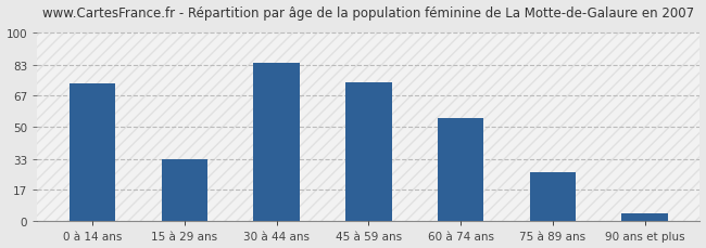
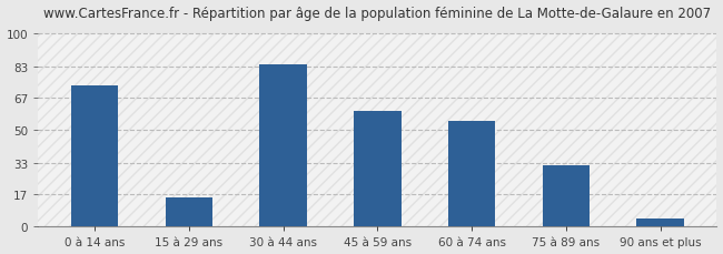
15 à 29 ans: 33 -> 15
45 à 59 ans: 74 -> 60
75 à 89 ans: 26 -> 32
